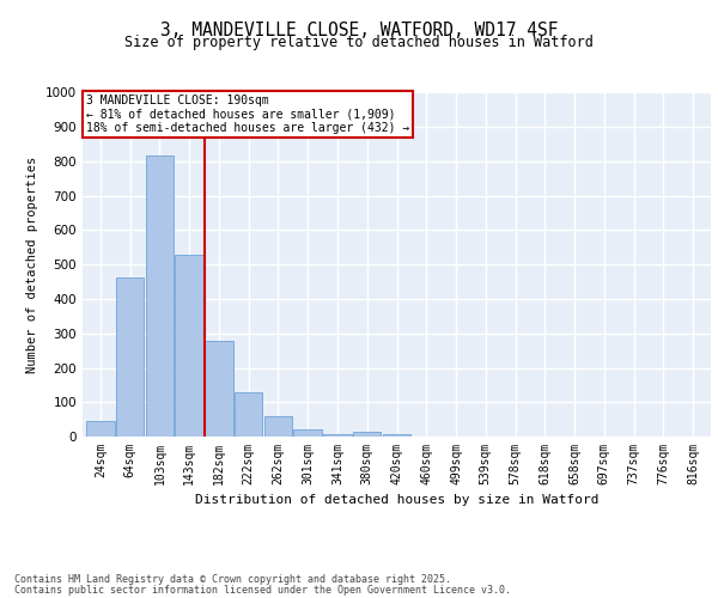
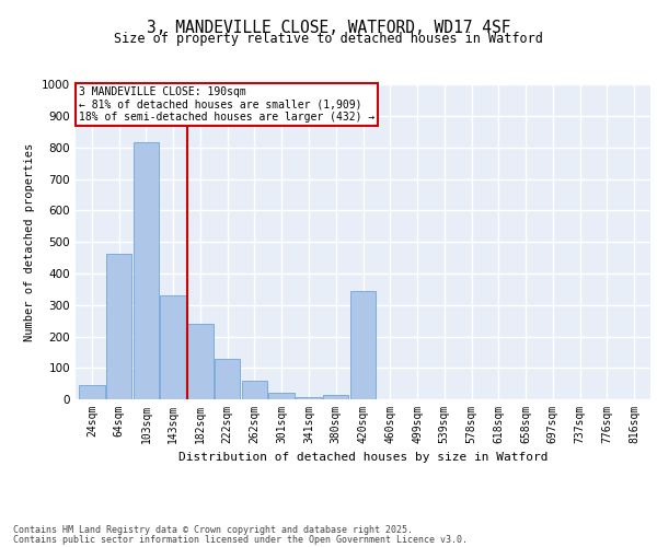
143sqm: 527 -> 330
182sqm: 280 -> 240
420sqm: 6 -> 345
